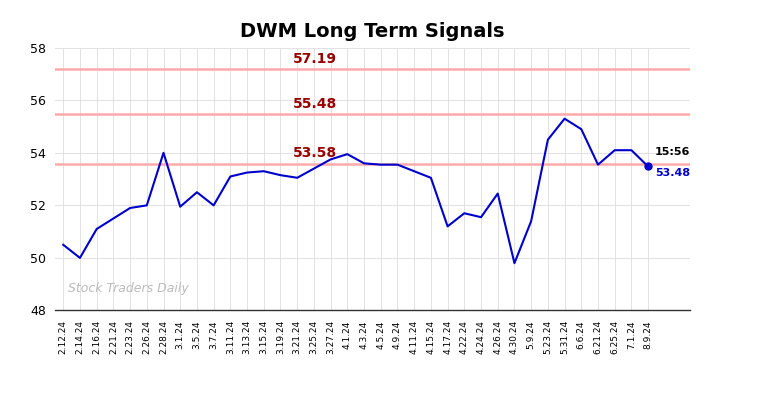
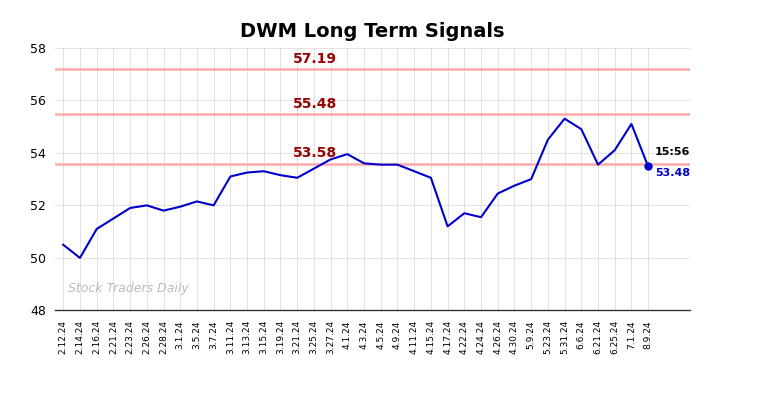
2.28.24: 54.00 -> 51.80
3.5.24: 52.50 -> 52.15
4.30.24: 49.80 -> 52.75
5.9.24: 51.40 -> 53.00
7.1.24: 54.10 -> 55.10
